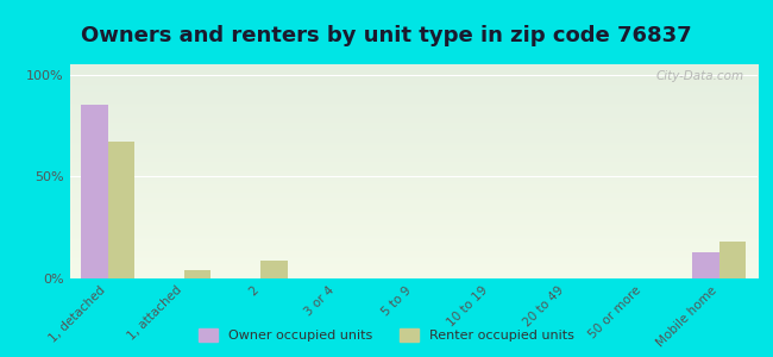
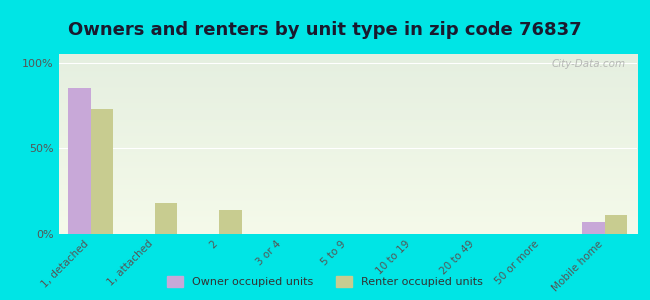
Renter occupied units/1, detached: 67% -> 73%
Renter occupied units/1, attached: 4% -> 18%
Renter occupied units/2: 9% -> 14%
Owner occupied units/Mobile home: 13% -> 7%
Renter occupied units/Mobile home: 18% -> 11%
